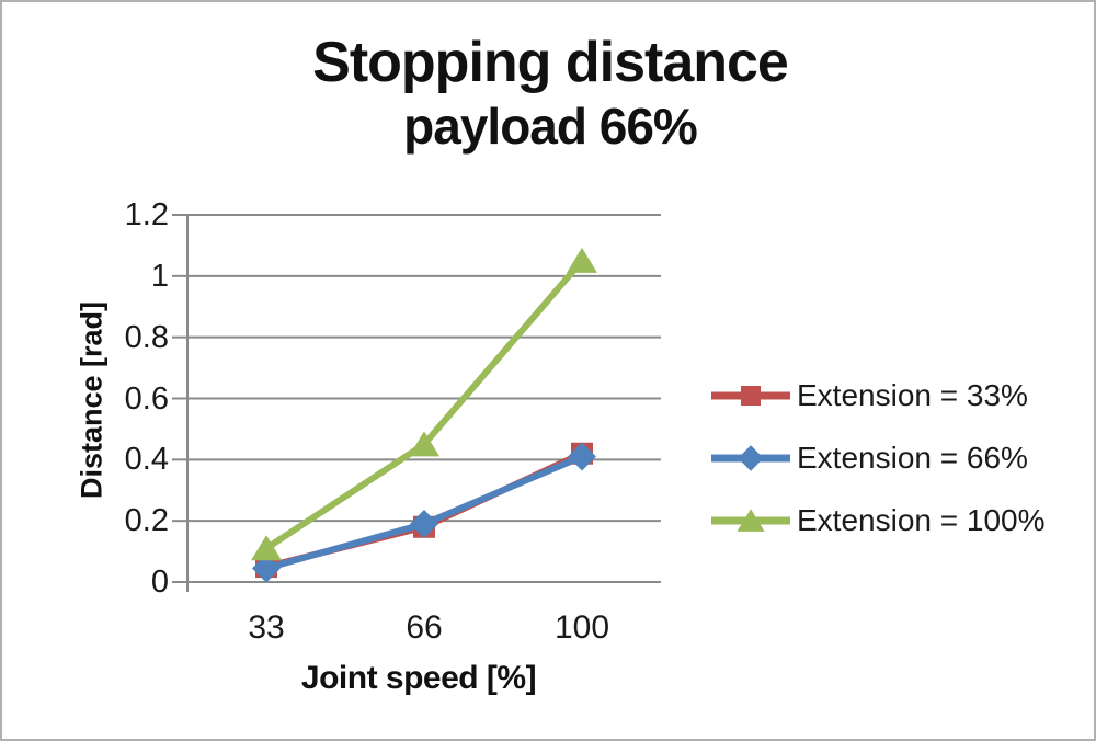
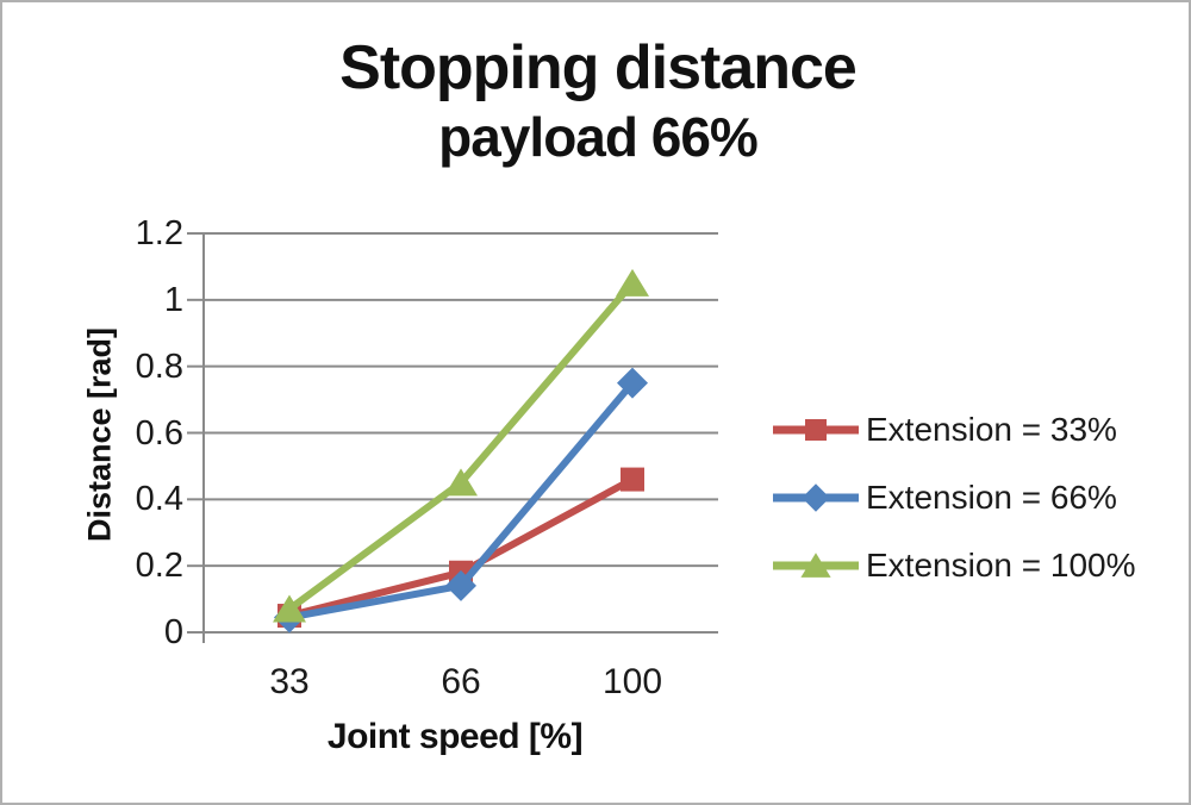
Extension = 100%/33: 0.11 -> 0.07
Extension = 66%/66: 0.19 -> 0.14
Extension = 33%/100: 0.42 -> 0.46
Extension = 66%/100: 0.41 -> 0.75
